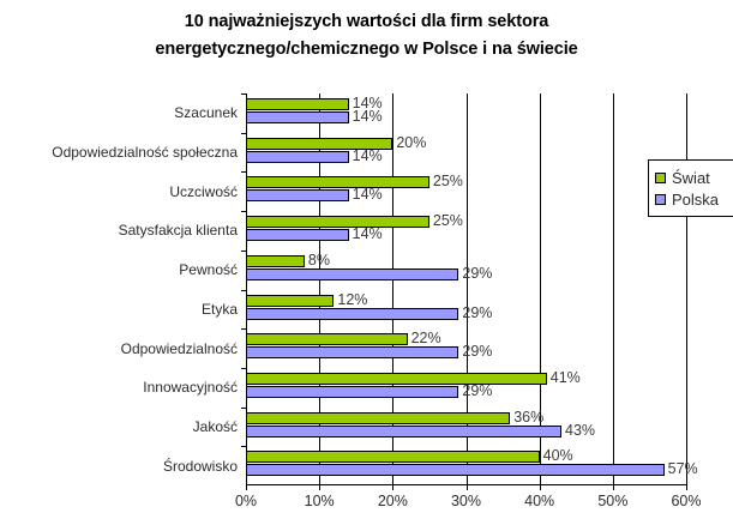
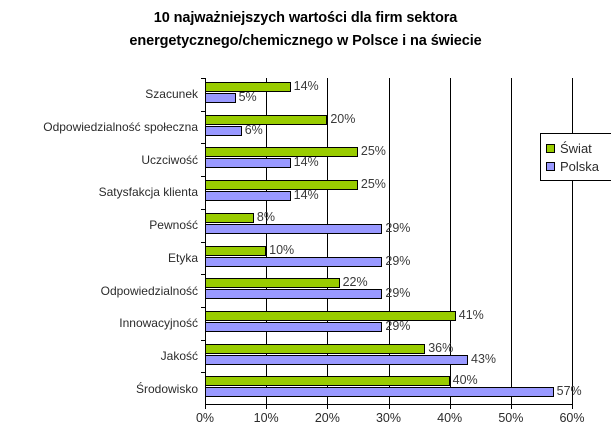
Polska/Szacunek: 14% -> 5%
Polska/Odpowiedzialność społeczna: 14% -> 6%
Świat/Etyka: 12% -> 10%
